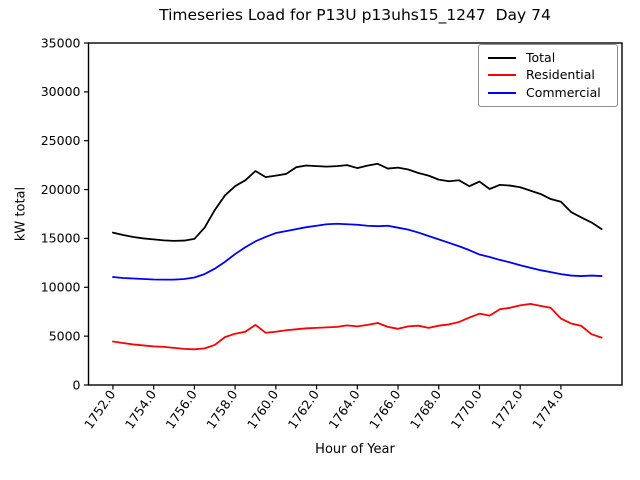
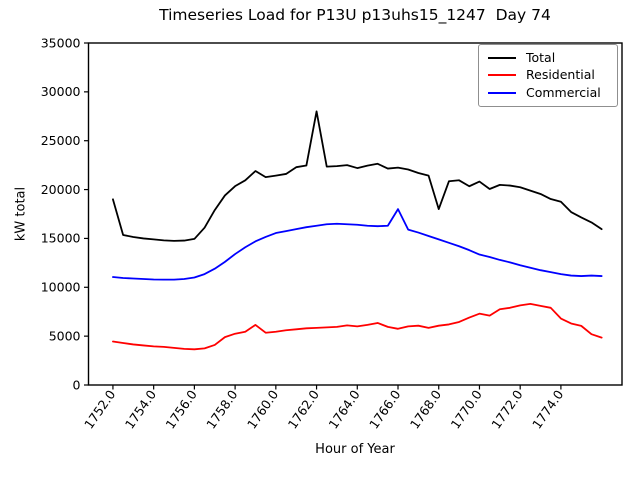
Total/1752.0: 16000 -> 19000
Total/1762.0: 22000 -> 28000
Commercial/1766.0: 16000 -> 18000
Total/1768.0: 21000 -> 18000
